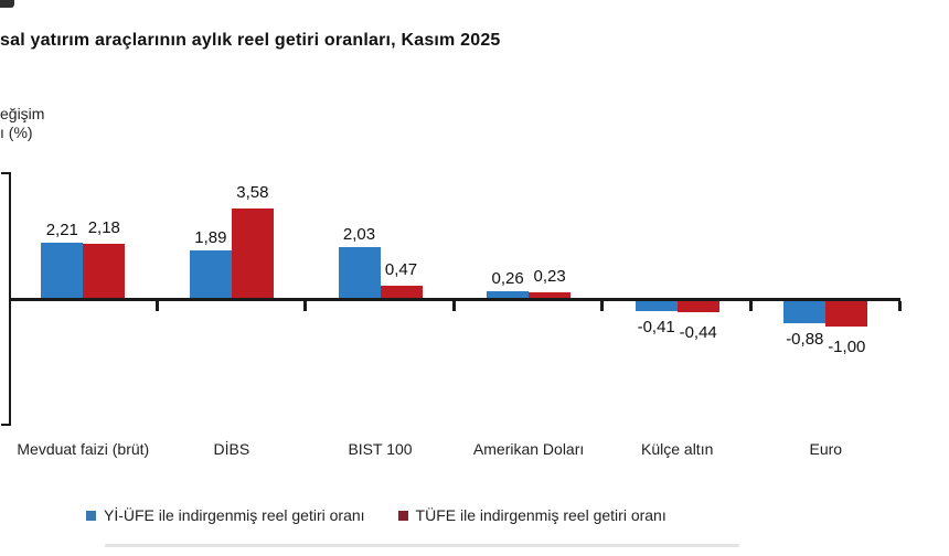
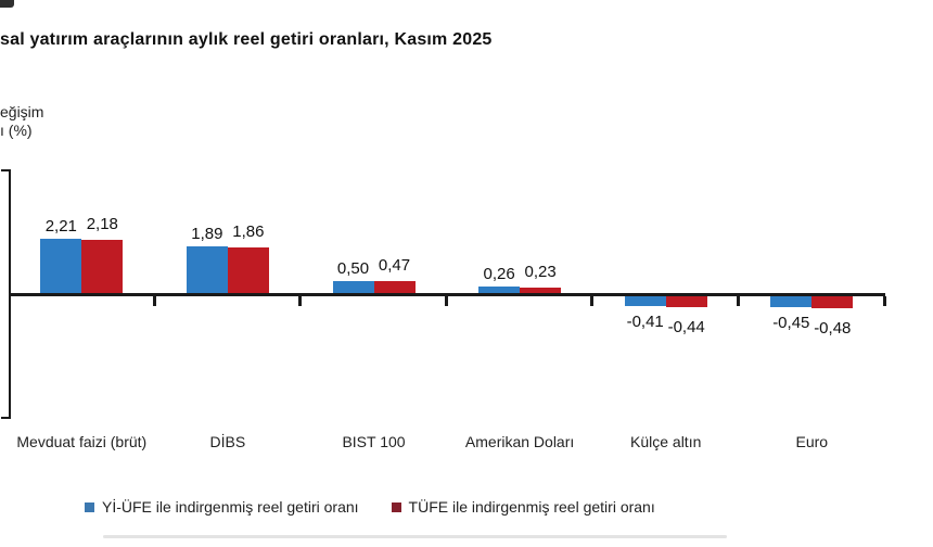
TÜFE ile indirgenmiş reel getiri oranı/DİBS: 3,58 -> 1,86
Yİ-ÜFE ile indirgenmiş reel getiri oranı/BIST 100: 2,03 -> 0,50
Yİ-ÜFE ile indirgenmiş reel getiri oranı/Euro: -0,88 -> -0,45
TÜFE ile indirgenmiş reel getiri oranı/Euro: -1,00 -> -0,48
